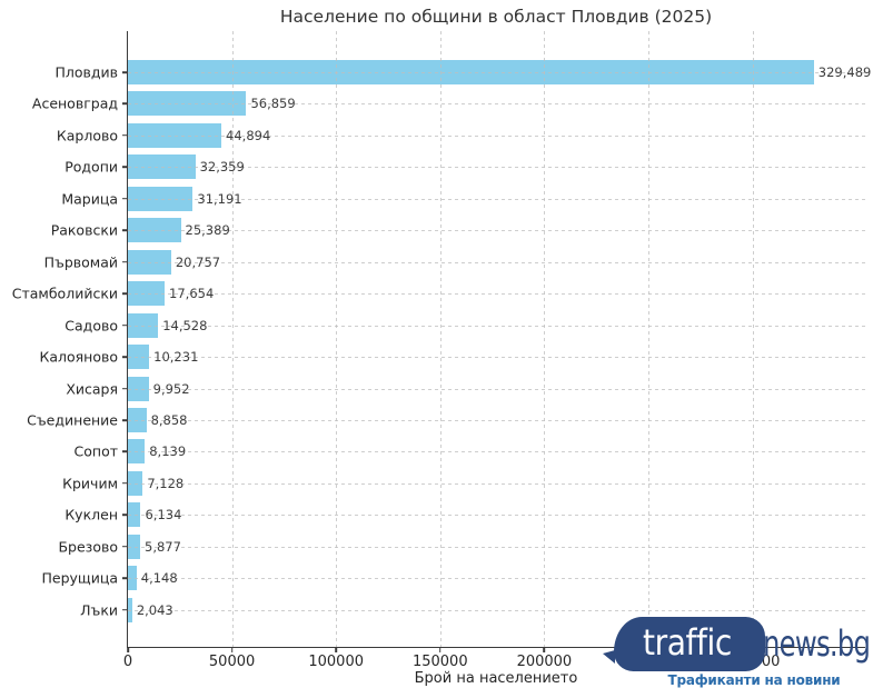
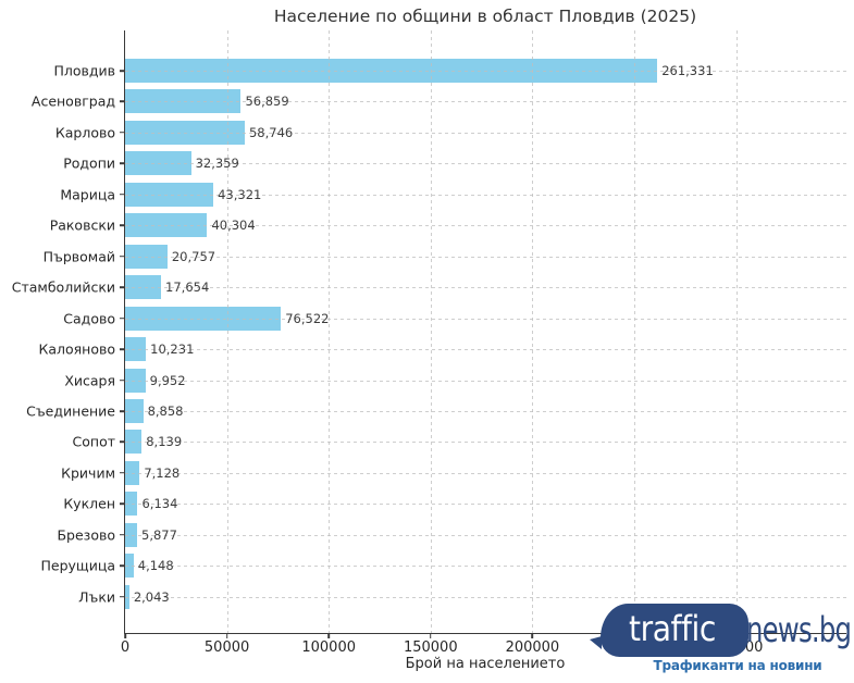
Пловдив: 329,489 -> 261,331
Карлово: 44,894 -> 58,746
Марица: 31,191 -> 43,321
Раковски: 25,389 -> 40,304
Садово: 14,528 -> 76,522
